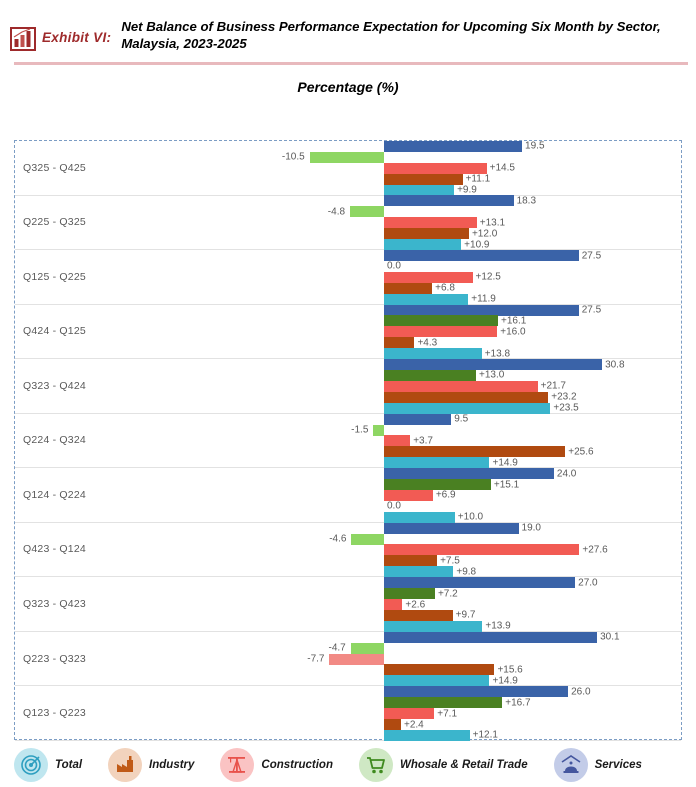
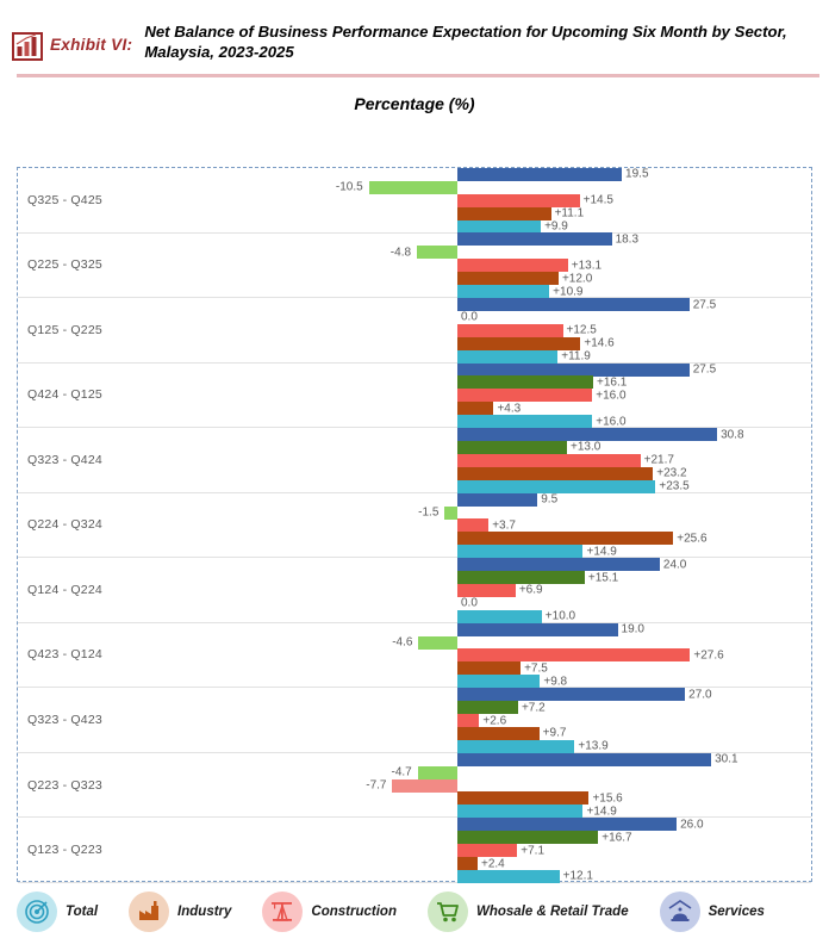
Whosale & Retail Trade/Q125 - Q225: +6.8 -> +14.6
Services/Q424 - Q125: +13.8 -> +16.0
